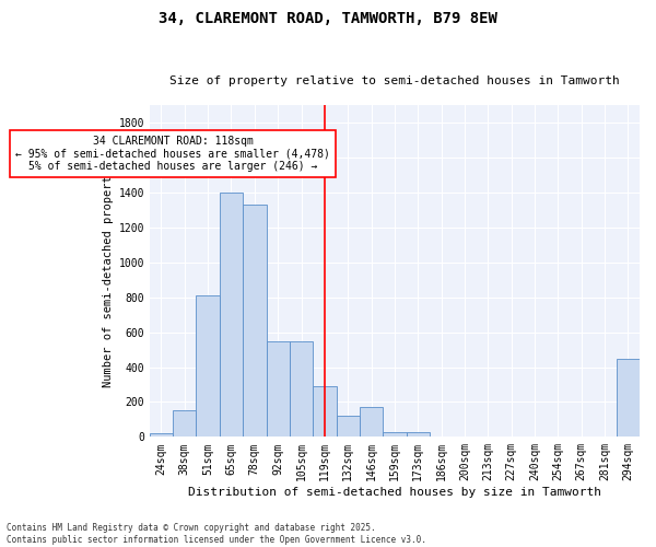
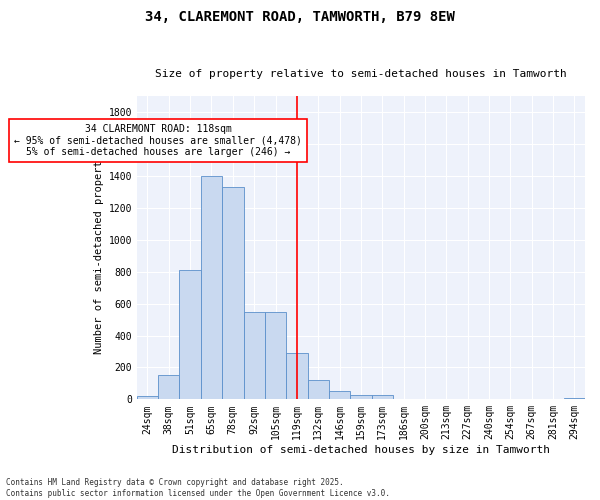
146sqm: 170 -> 60
294sqm: 450 -> 10
